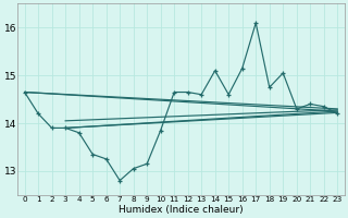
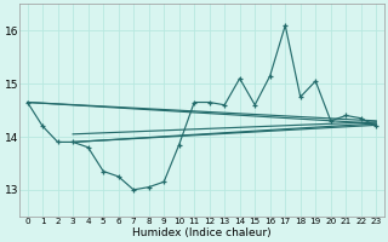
7: 12.80 -> 13.00
